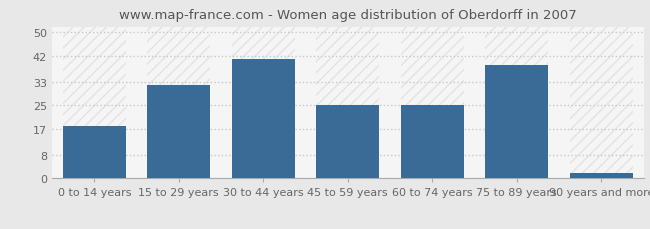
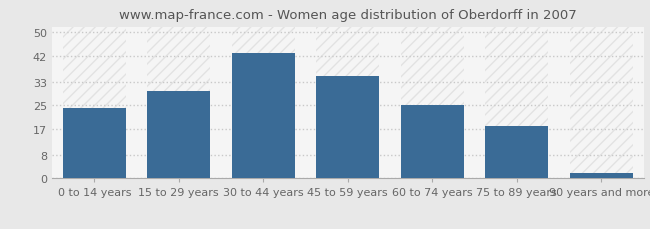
0 to 14 years: 18 -> 24
15 to 29 years: 32 -> 30
30 to 44 years: 41 -> 43
45 to 59 years: 25 -> 35
75 to 89 years: 39 -> 18
